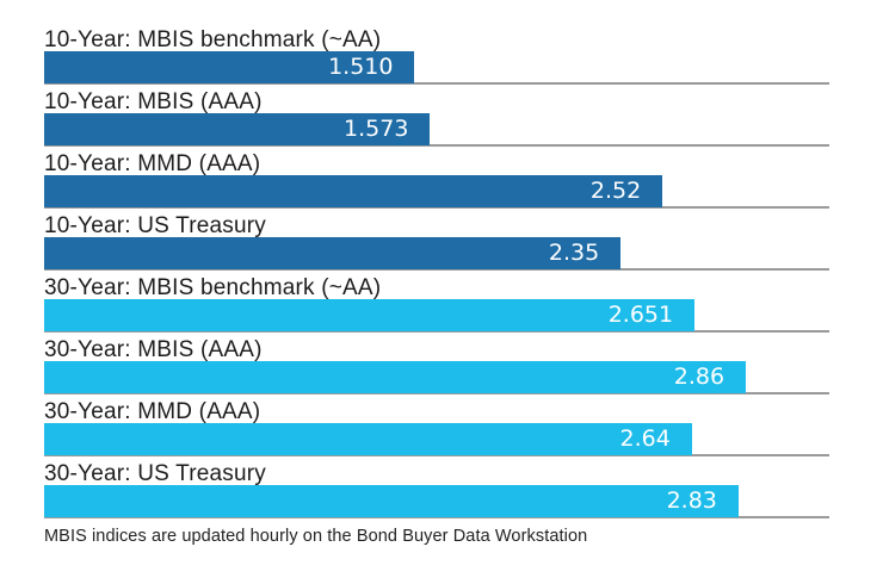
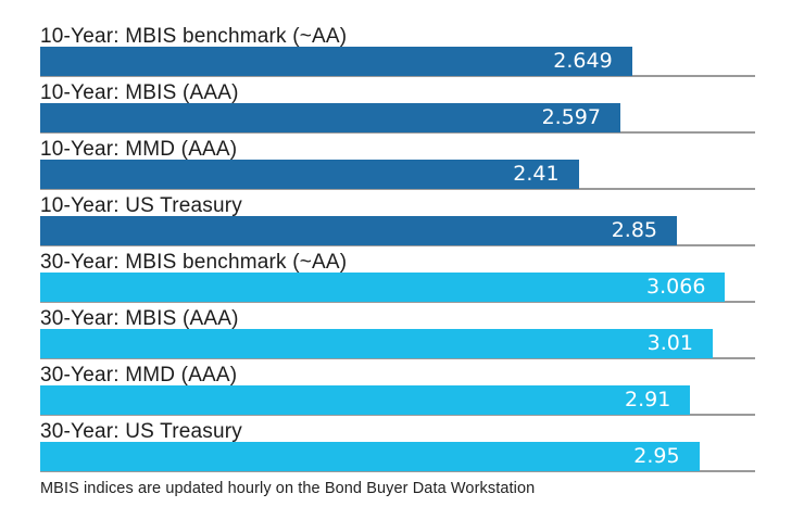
10-Year: MBIS benchmark (~AA): 1.510 -> 2.649
10-Year: MBIS (AAA): 1.573 -> 2.597
10-Year: MMD (AAA): 2.52 -> 2.41
10-Year: US Treasury: 2.35 -> 2.85
30-Year: MBIS benchmark (~AA): 2.651 -> 3.066
30-Year: MBIS (AAA): 2.86 -> 3.01
30-Year: MMD (AAA): 2.64 -> 2.91
30-Year: US Treasury: 2.83 -> 2.95
